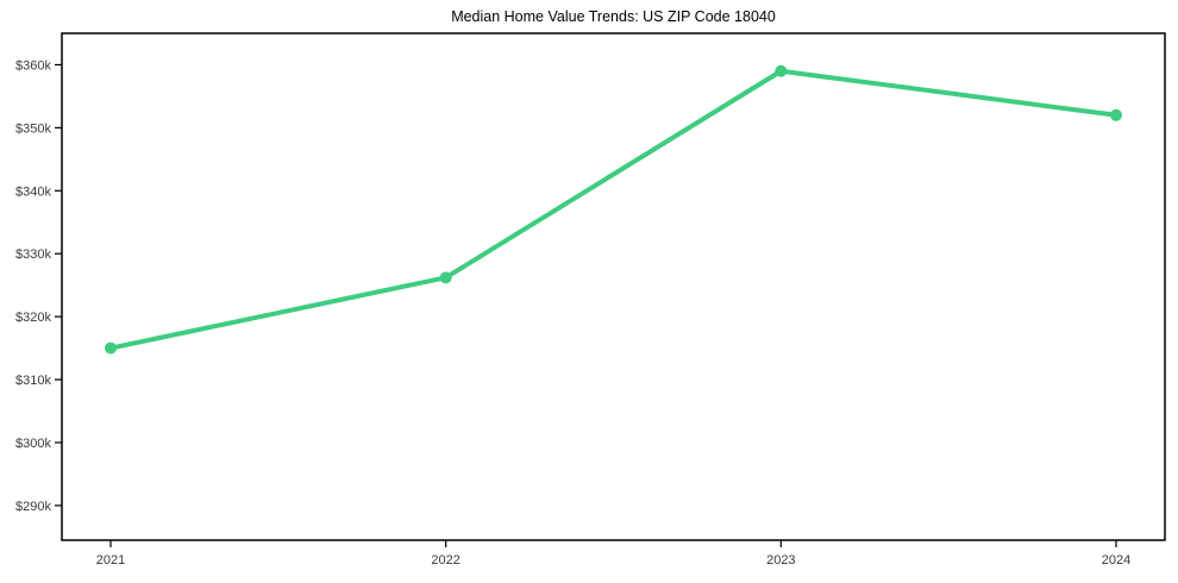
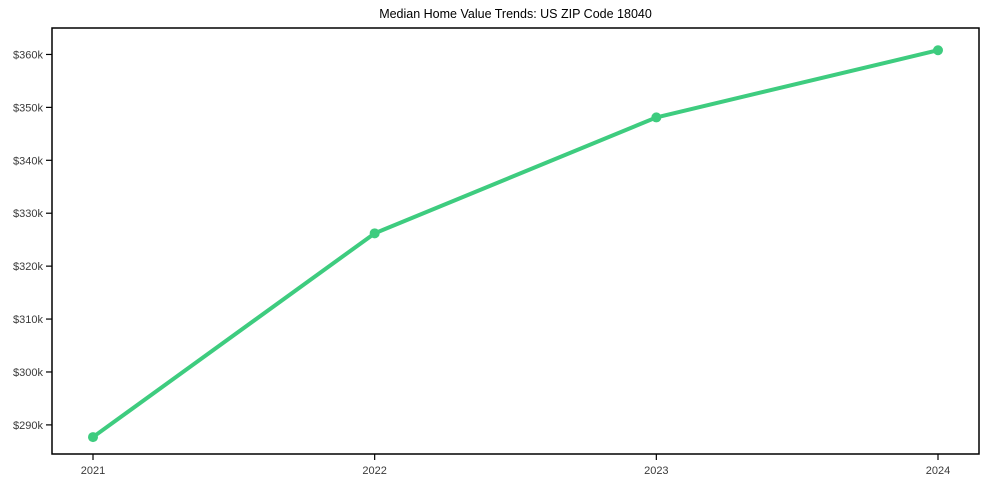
2021: $315k -> $288k
2023: $359k -> $348k
2024: $352k -> $361k
